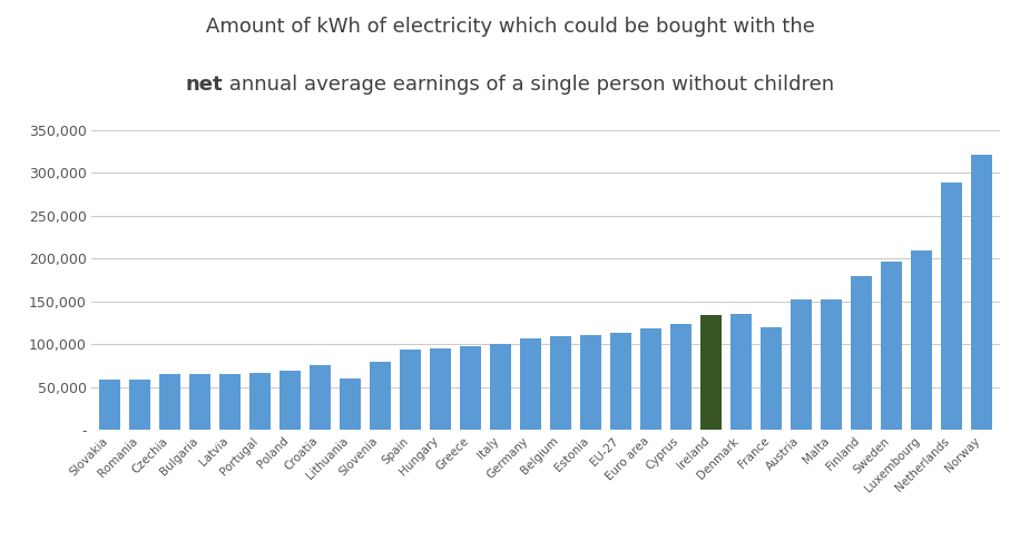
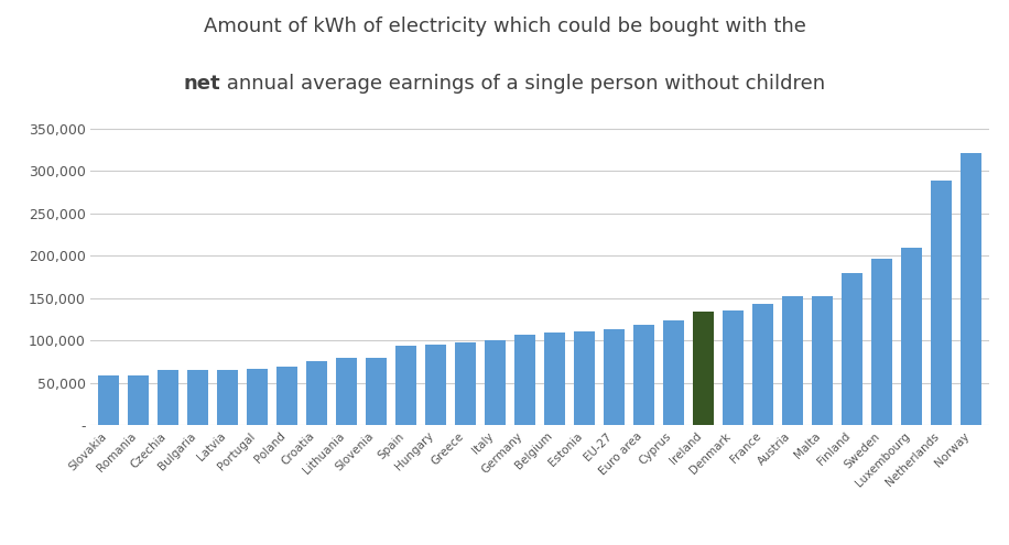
Lithuania: 60,000 -> 80,000
France: 120,000 -> 143,000
